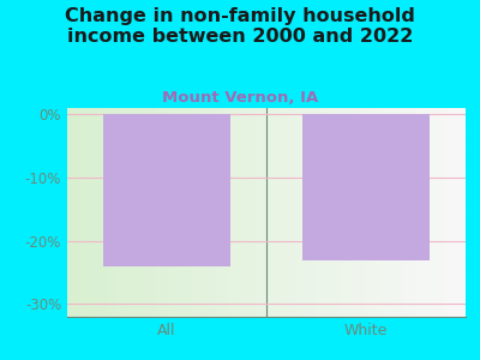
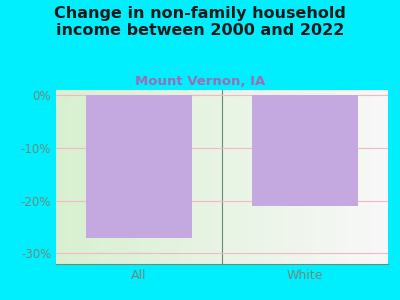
All: -24% -> -27%
White: -23% -> -21%
